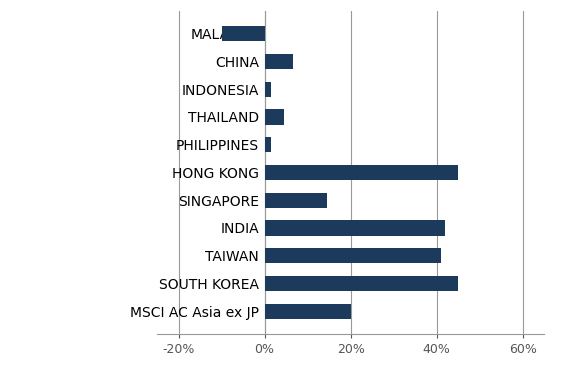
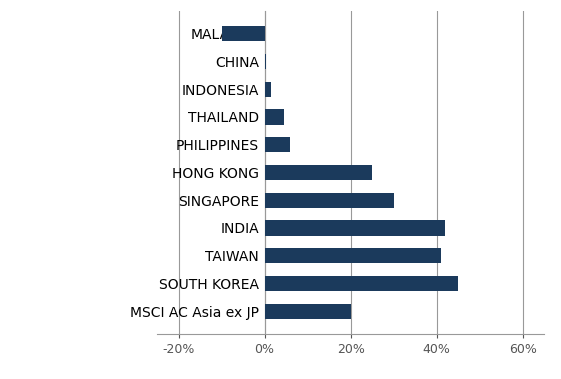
CHINA: 6.5% -> 0.3%
PHILIPPINES: 1.5% -> 6.0%
HONG KONG: 45.0% -> 25.0%
SINGAPORE: 14.5% -> 30.0%
